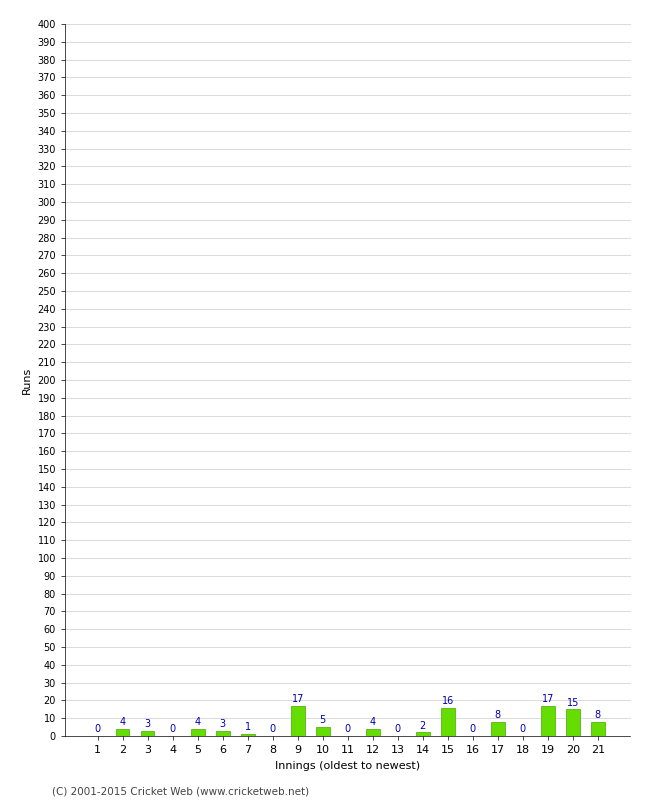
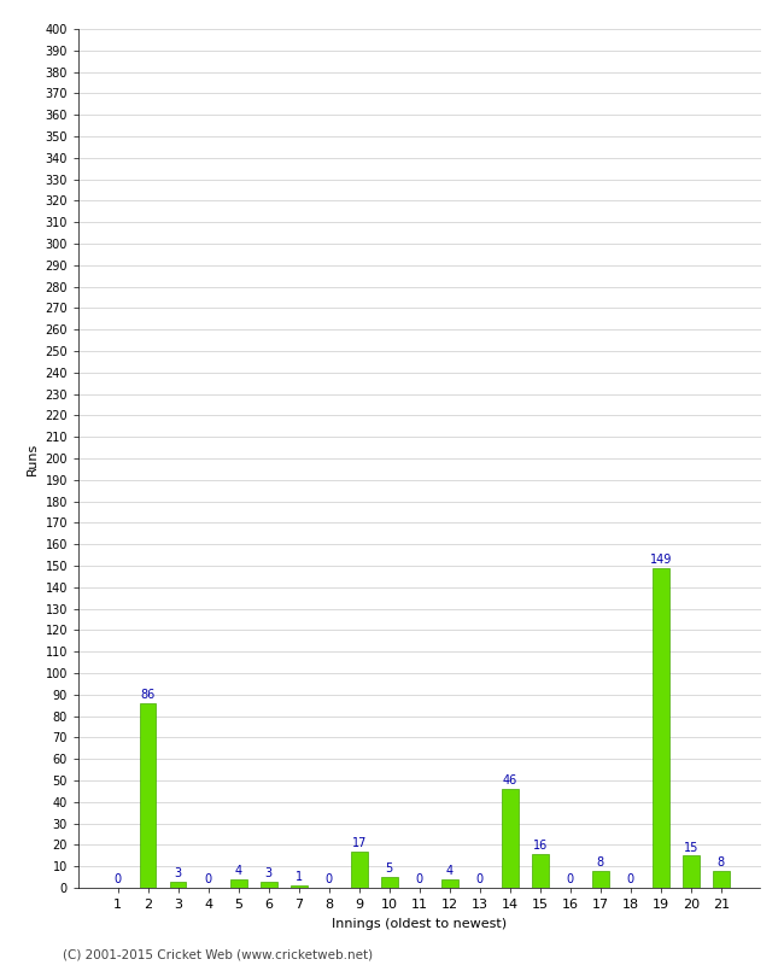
2: 4 -> 86
14: 2 -> 46
19: 17 -> 149
